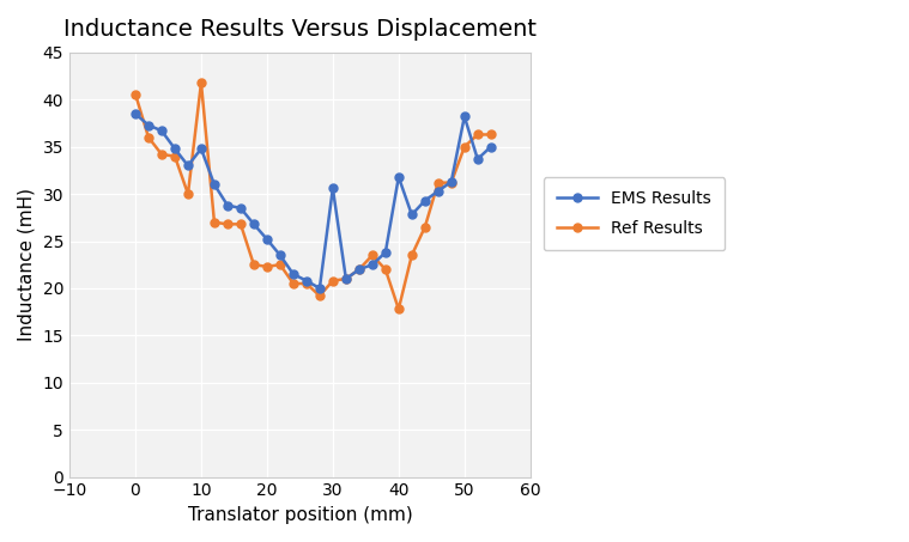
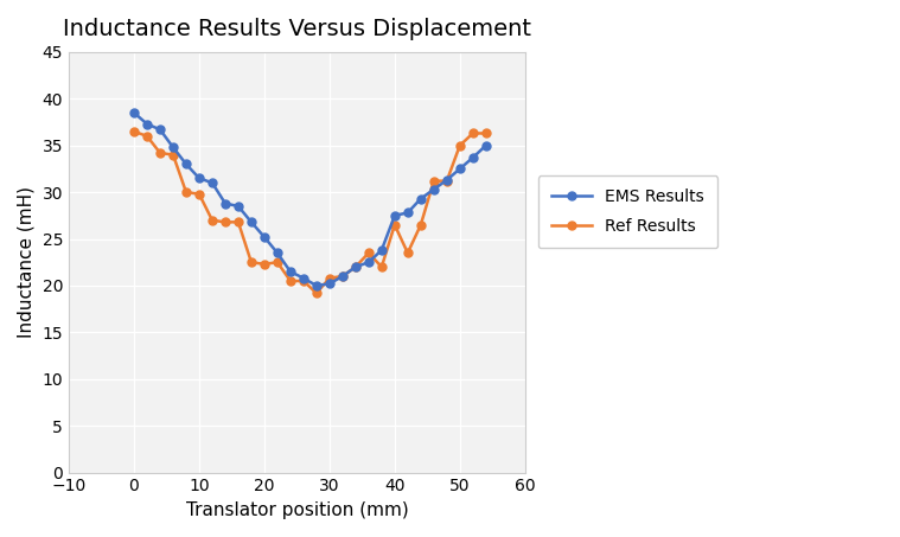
Ref Results/0: 40.6 -> 36.5
EMS Results/10: 34.8 -> 31.5
Ref Results/10: 41.8 -> 29.8
EMS Results/30: 30.6 -> 20.2
EMS Results/40: 31.8 -> 27.5
Ref Results/40: 17.8 -> 26.5
EMS Results/50: 38.2 -> 32.5
